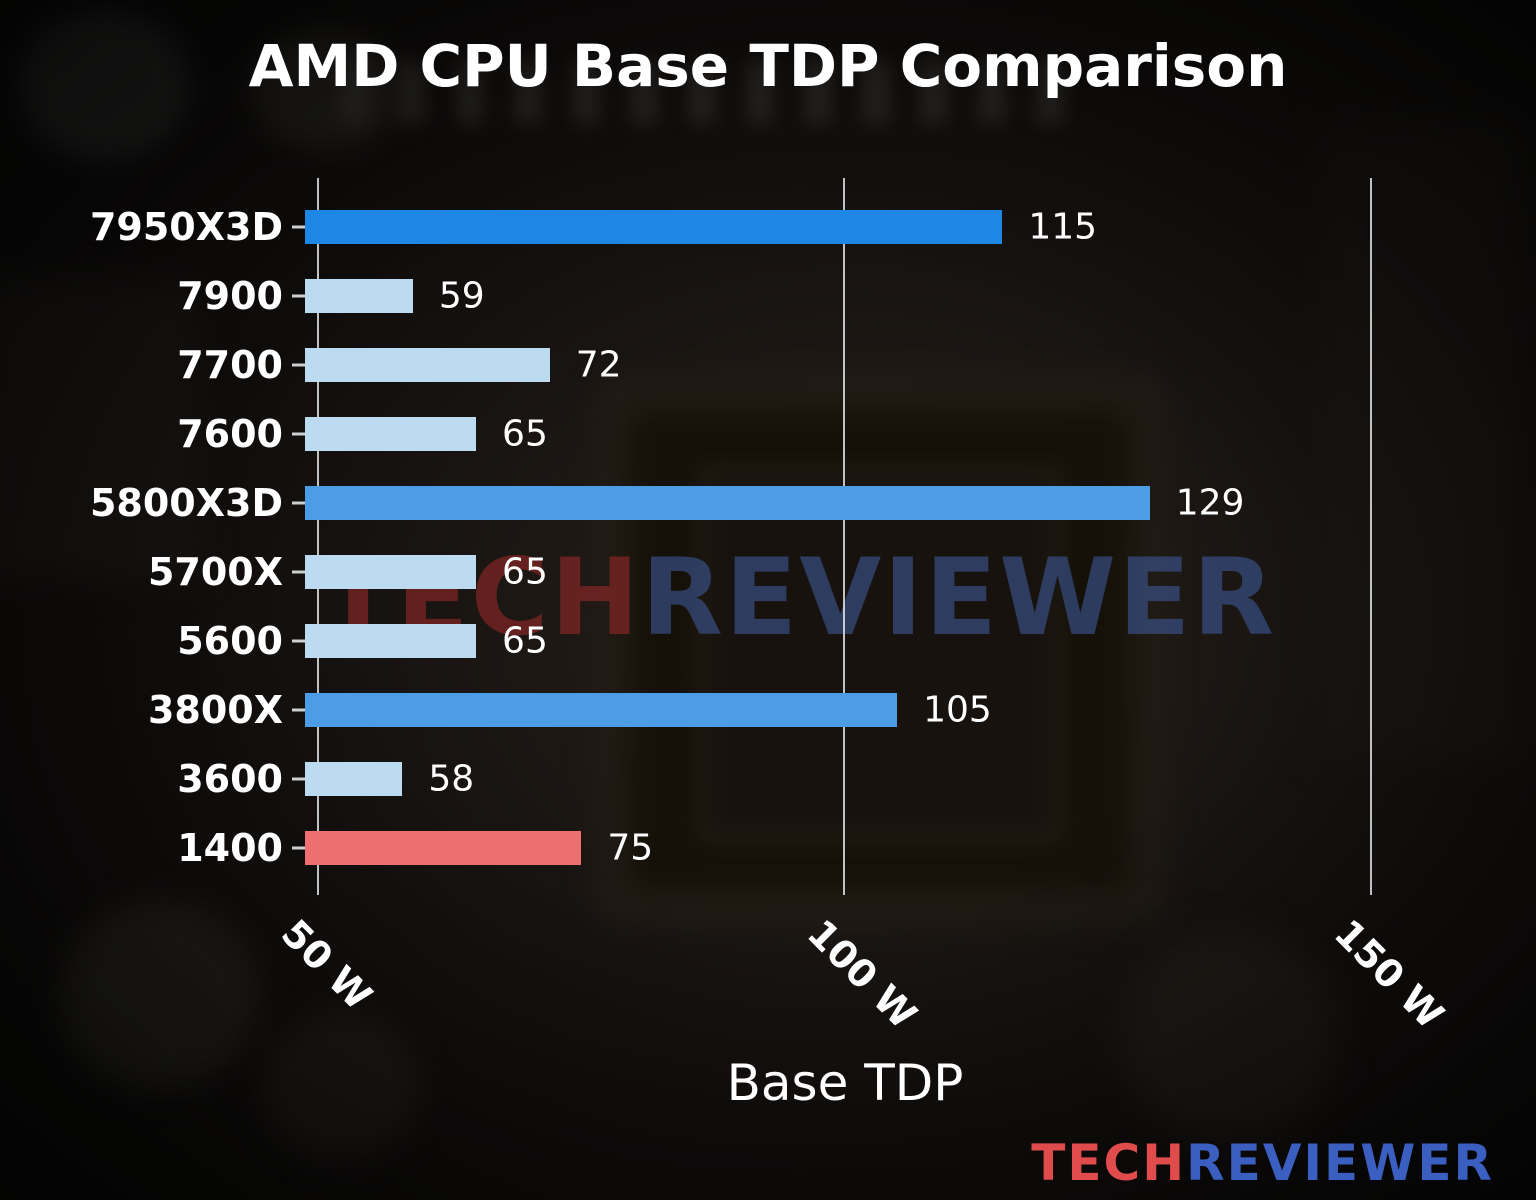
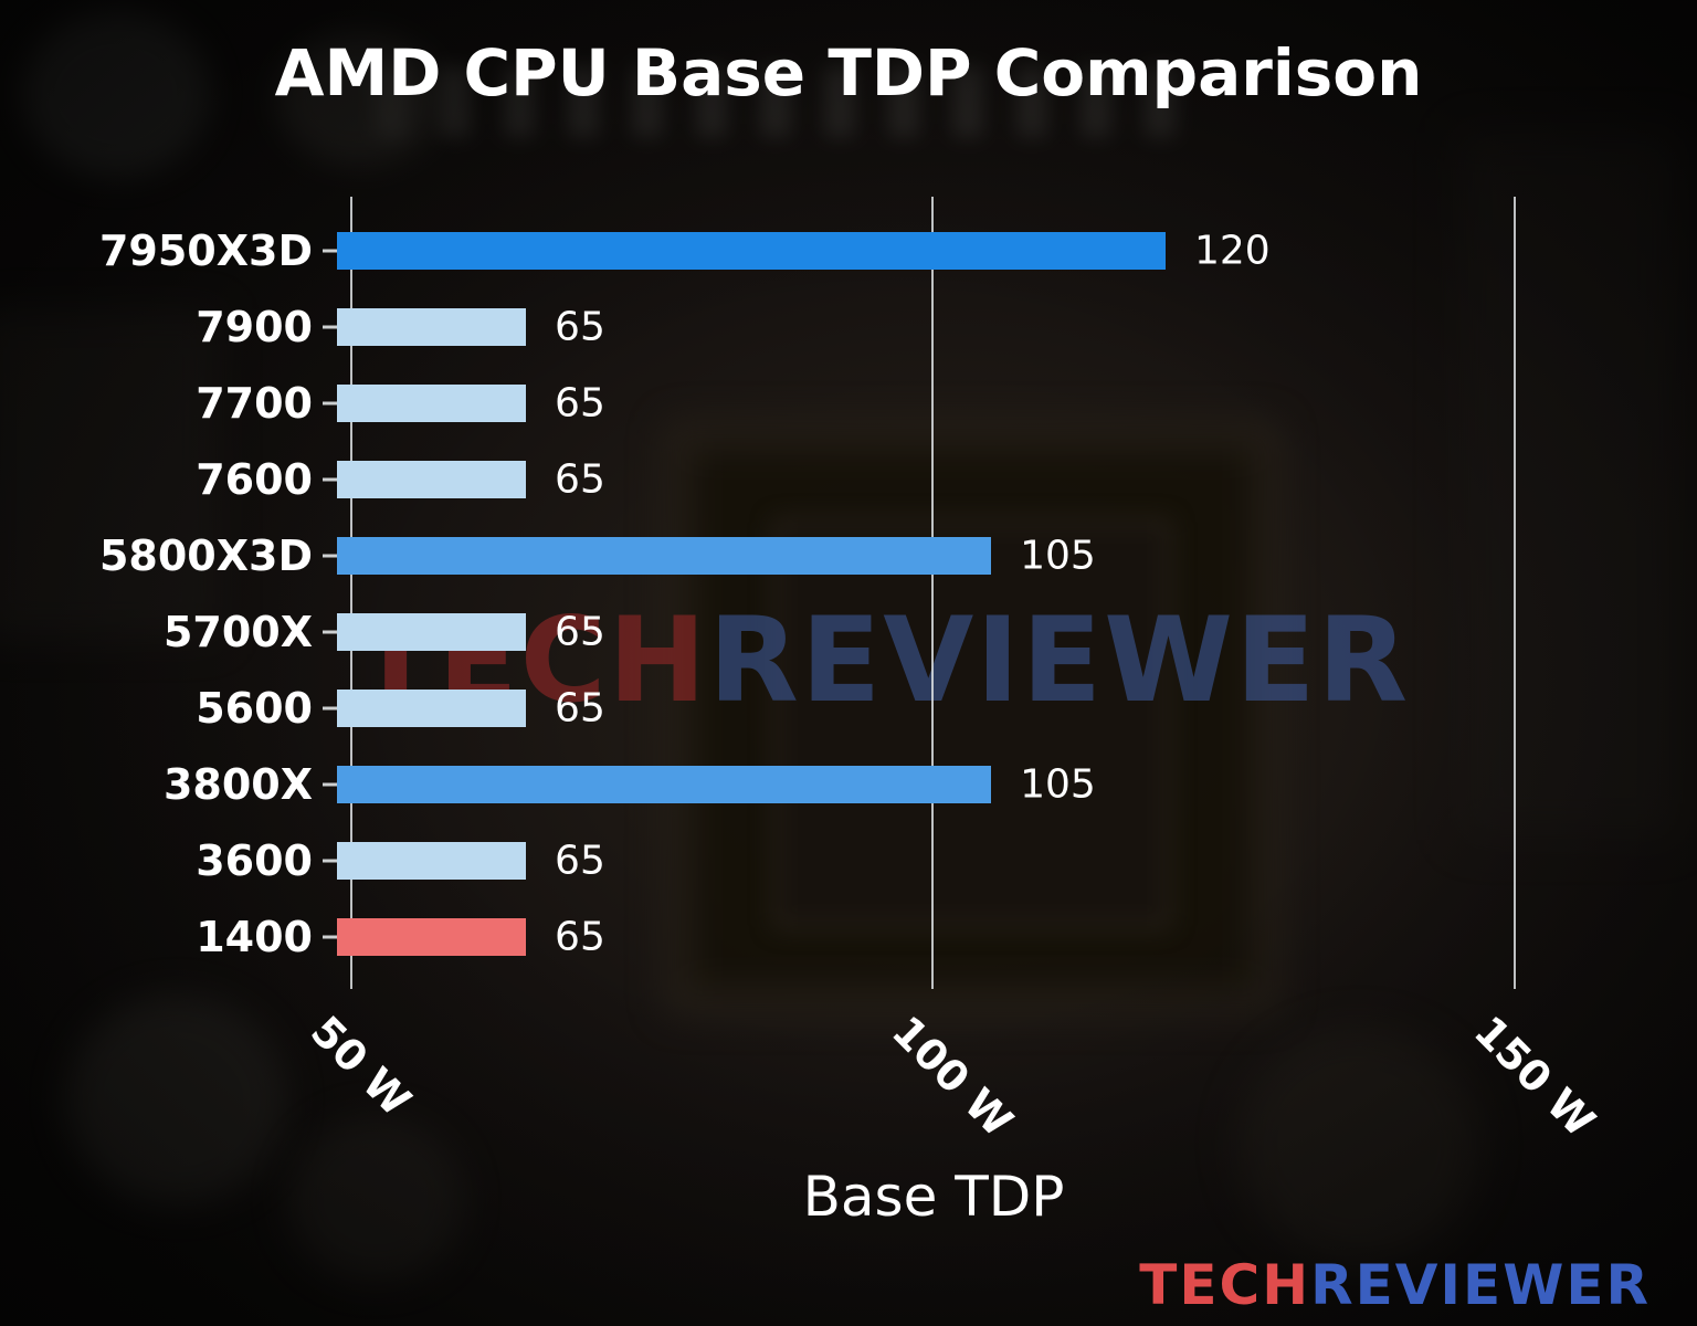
7950X3D: 115 -> 120
7900: 59 -> 65
7700: 72 -> 65
5800X3D: 129 -> 105
3600: 58 -> 65
1400: 75 -> 65
